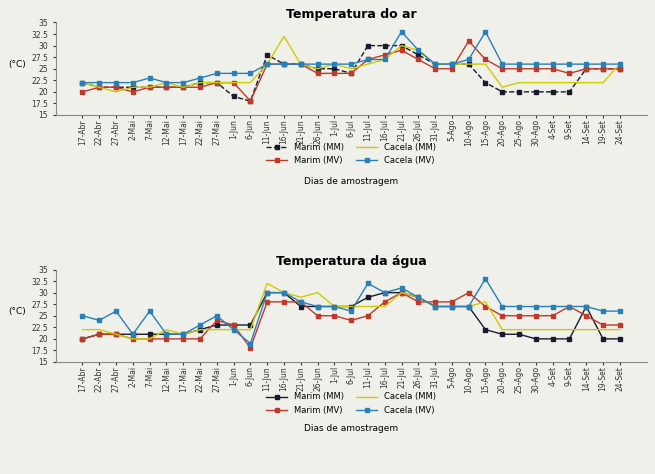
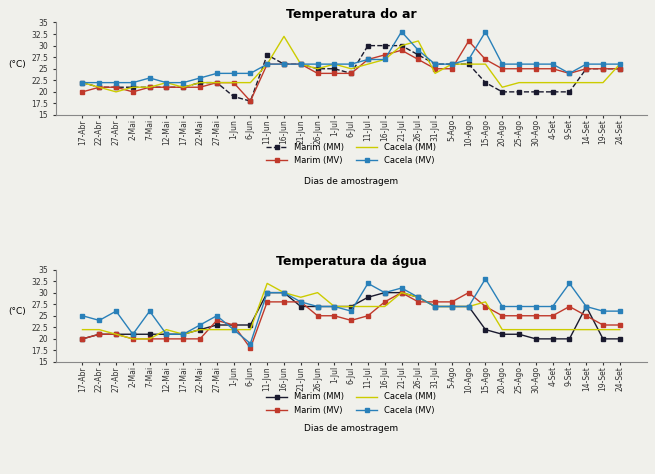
Temperatura do ar/Cacela (MM)/26-Jul: 29 -> 31
Temperatura do ar/Cacela (MM)/31-Jul: 26 -> 24
Temperatura do ar/Cacela (MV)/9-Set: 26 -> 24
Temperatura da água/Cacela (MV)/9-Set: 27 -> 32
